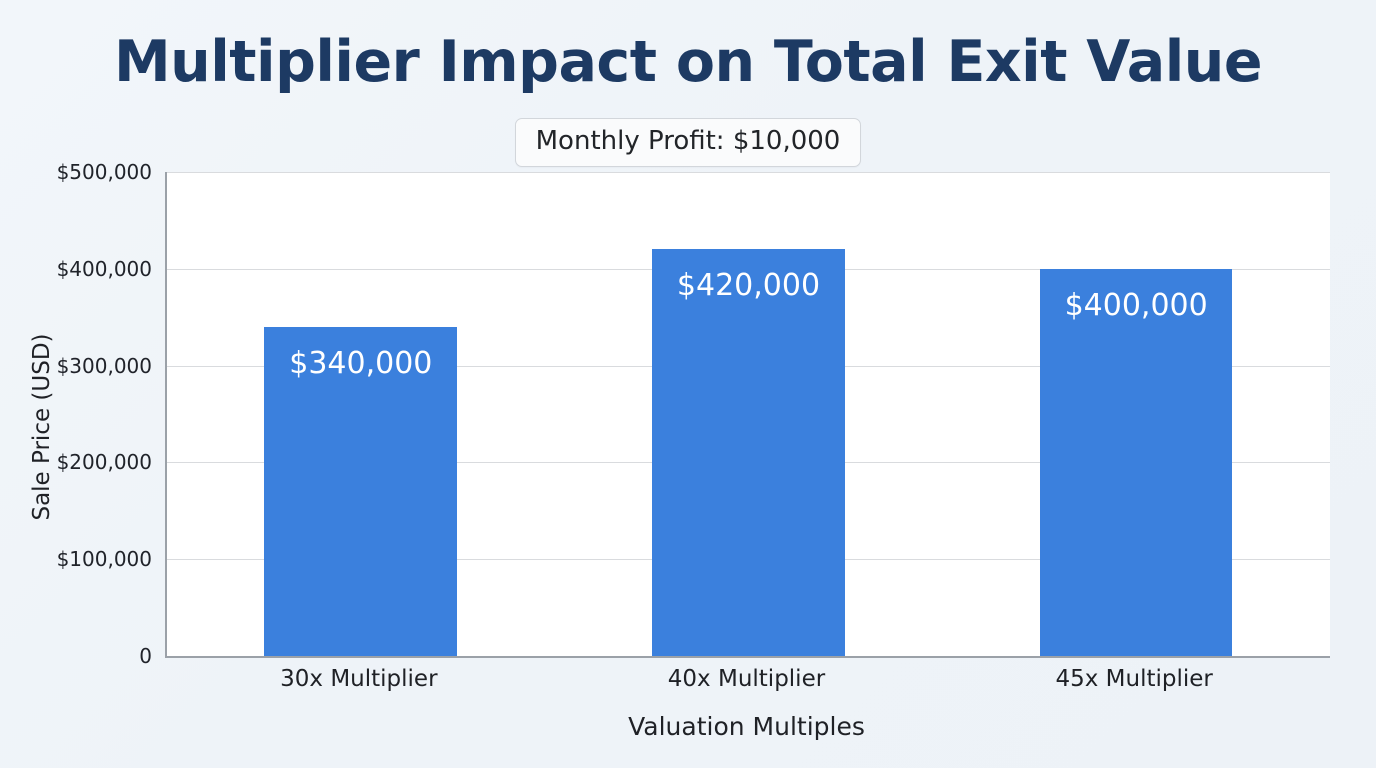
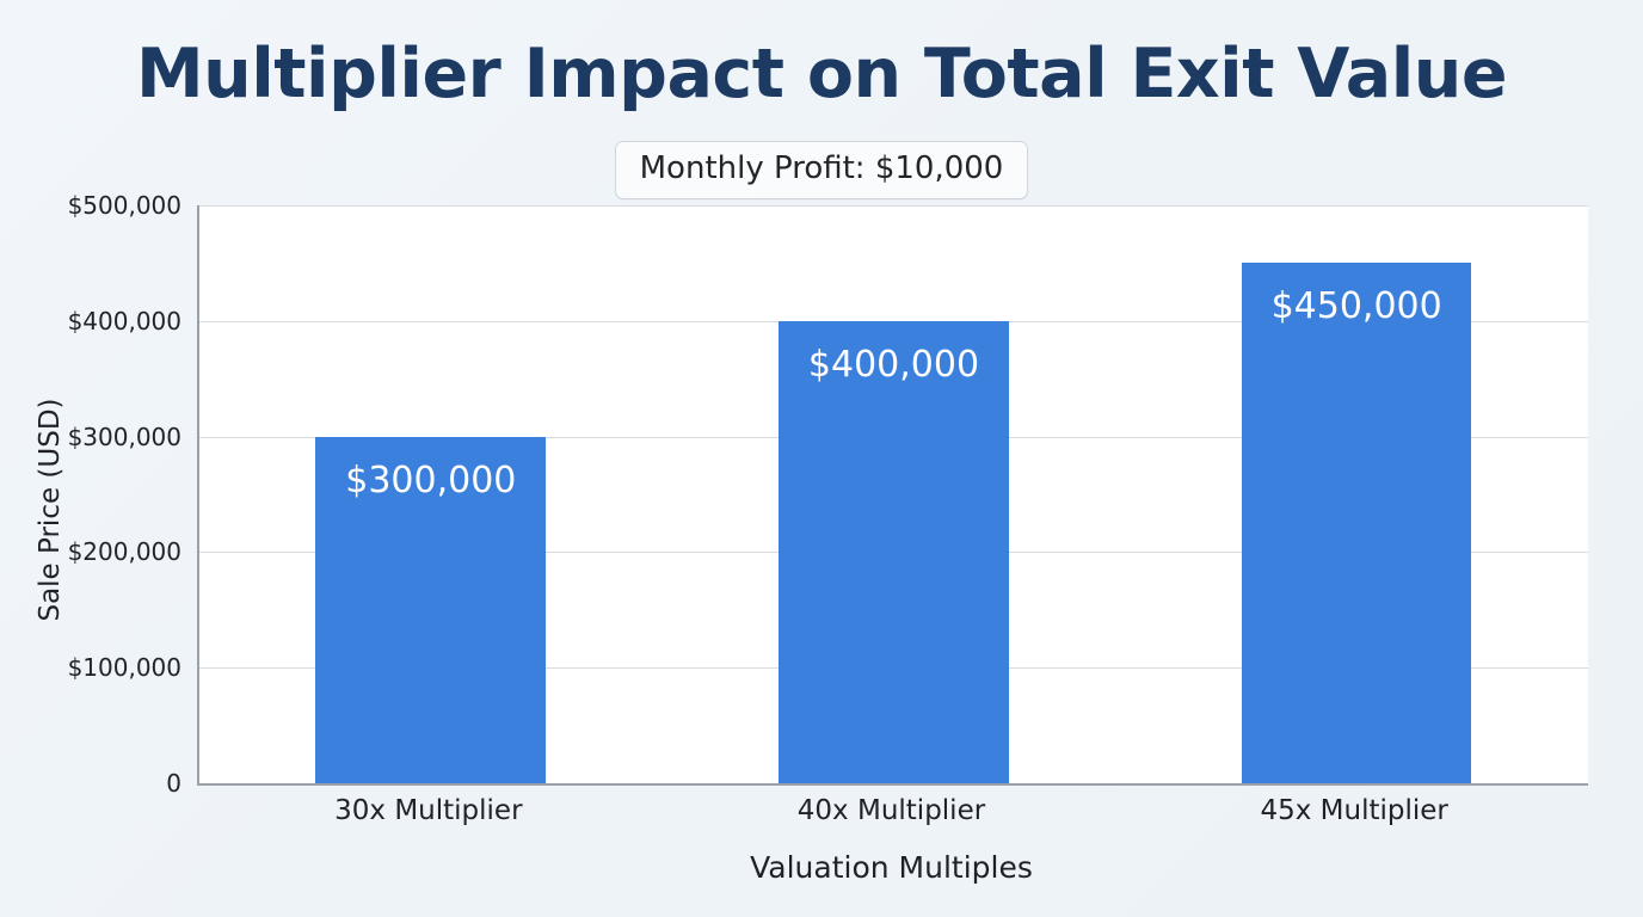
30x Multiplier: $340,000 -> $300,000
40x Multiplier: $420,000 -> $400,000
45x Multiplier: $400,000 -> $450,000
